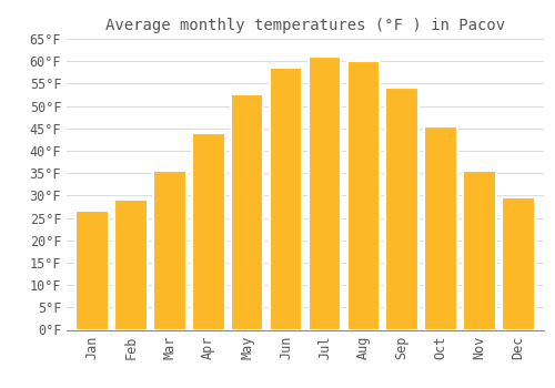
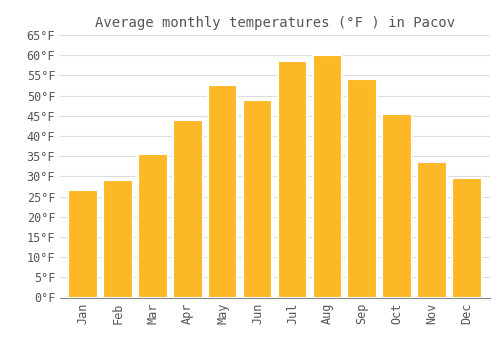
Jun: 58.5°F -> 49.0°F
Jul: 61.0°F -> 58.5°F
Nov: 35.5°F -> 33.5°F
